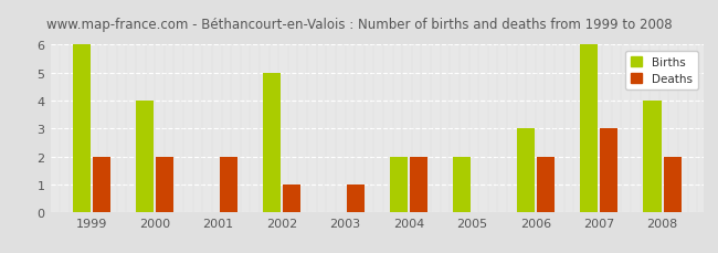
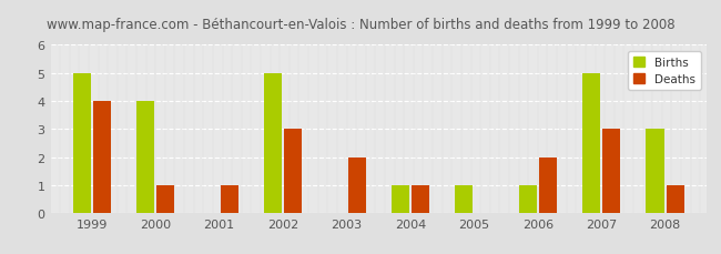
Births/1999: 6 -> 5
Deaths/1999: 2 -> 4
Deaths/2000: 2 -> 1
Deaths/2001: 2 -> 1
Deaths/2002: 1 -> 3
Deaths/2003: 1 -> 2
Births/2004: 2 -> 1
Deaths/2004: 2 -> 1
Births/2005: 2 -> 1
Births/2006: 3 -> 1
Births/2007: 6 -> 5
Births/2008: 4 -> 3
Deaths/2008: 2 -> 1
